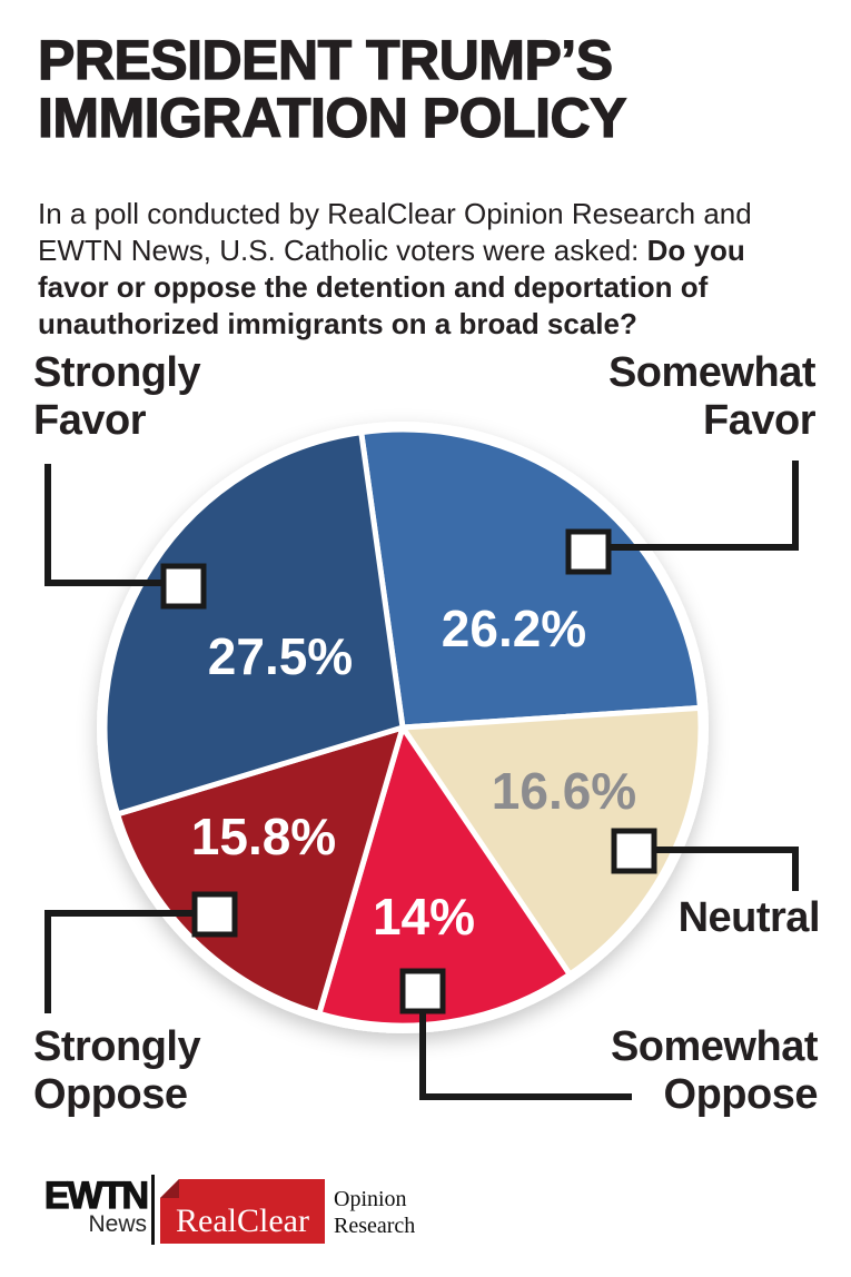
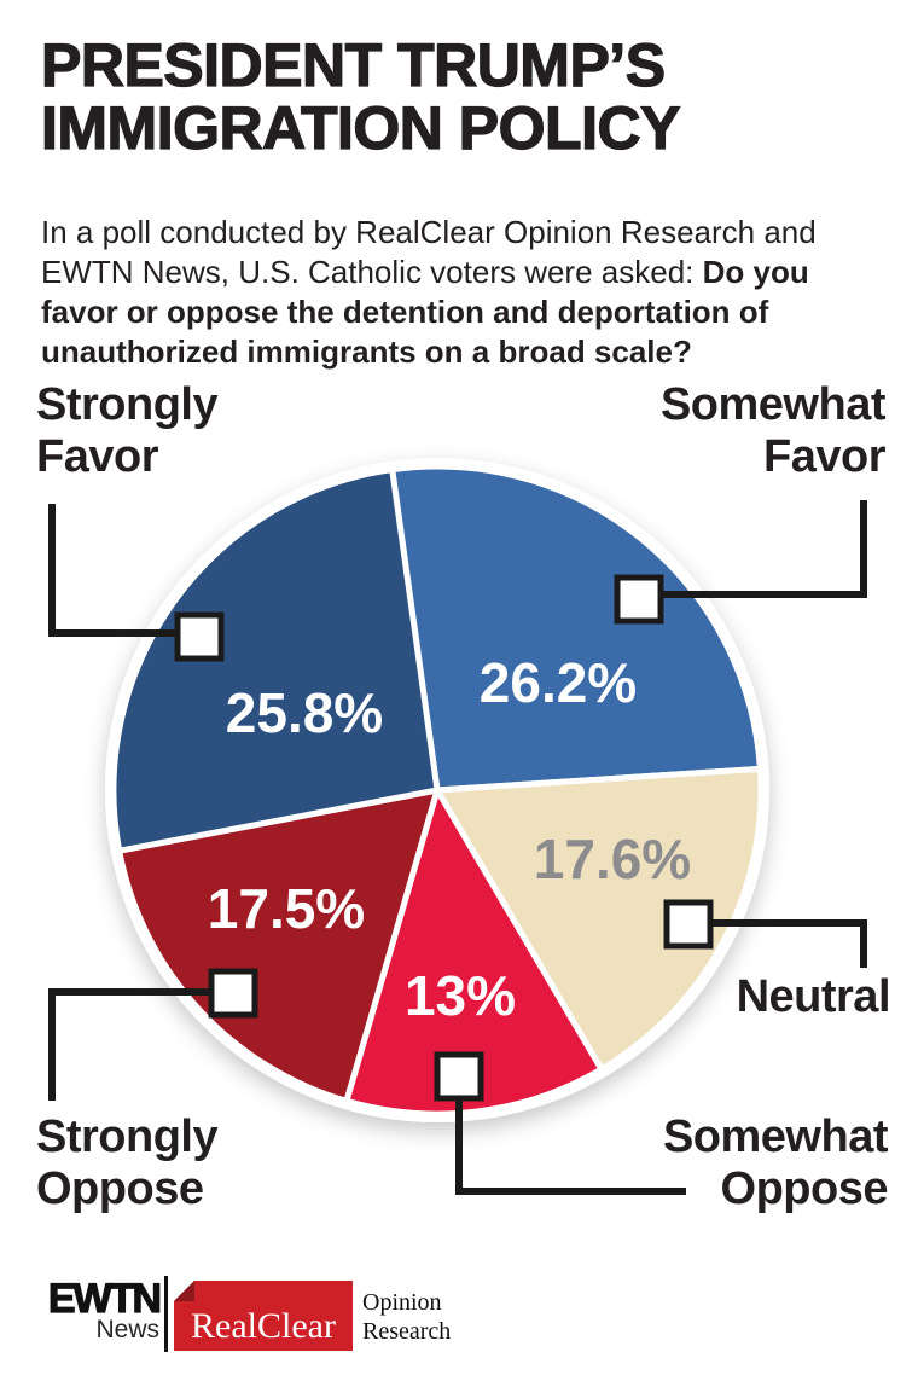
Neutral: 16.6% -> 17.6%
Somewhat Oppose: 14% -> 13%
Strongly Oppose: 15.8% -> 17.5%
Strongly Favor: 27.5% -> 25.8%
